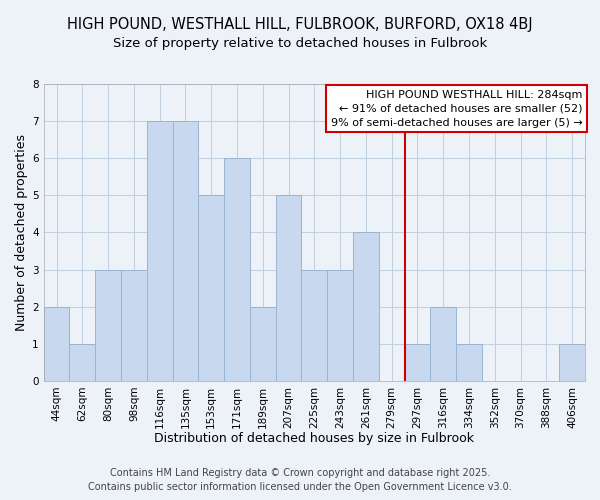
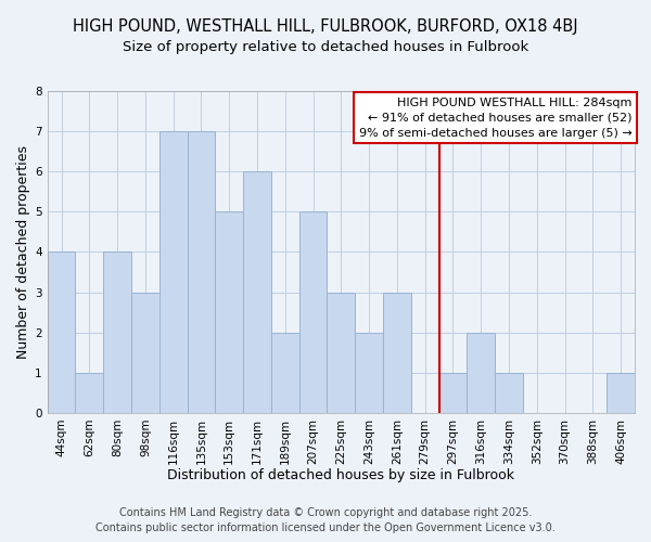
44sqm: 2 -> 4
80sqm: 3 -> 4
243sqm: 3 -> 2
261sqm: 4 -> 3
